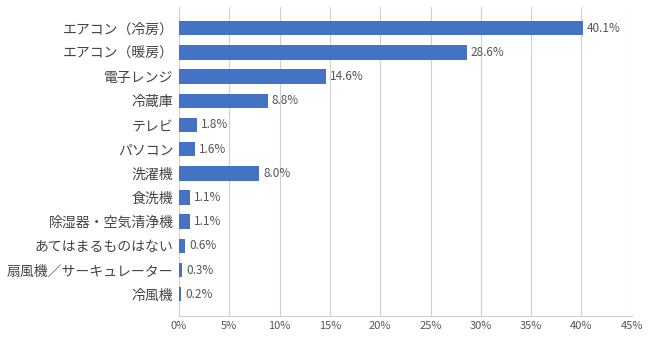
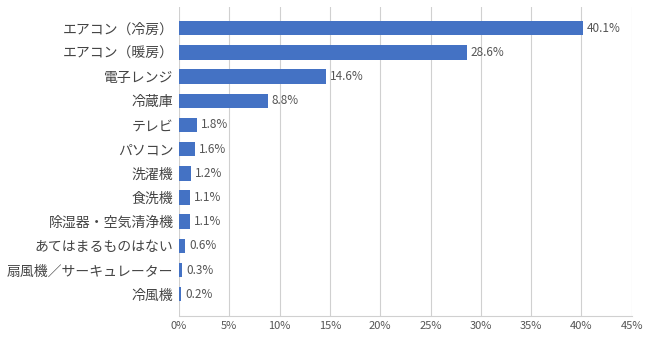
洗濯機: 8.0% -> 1.2%
